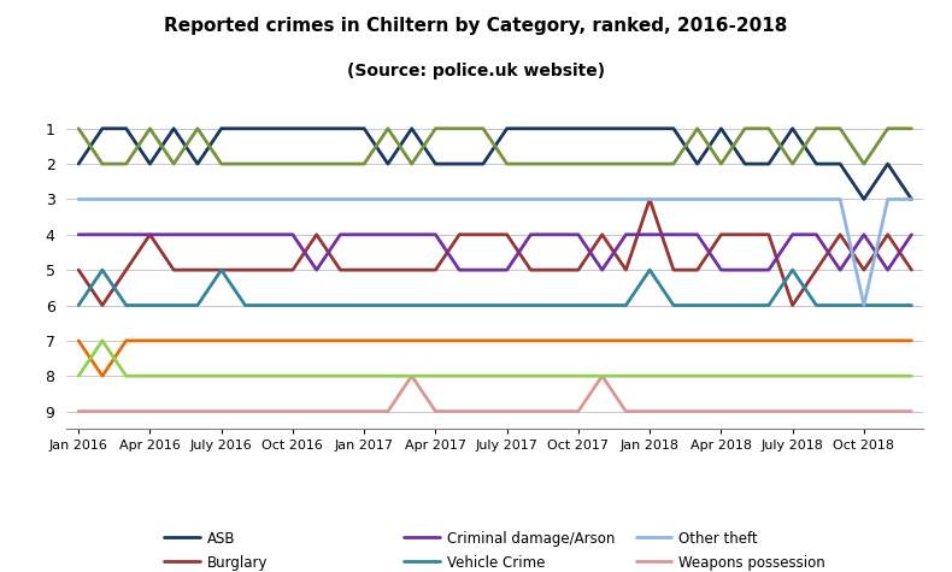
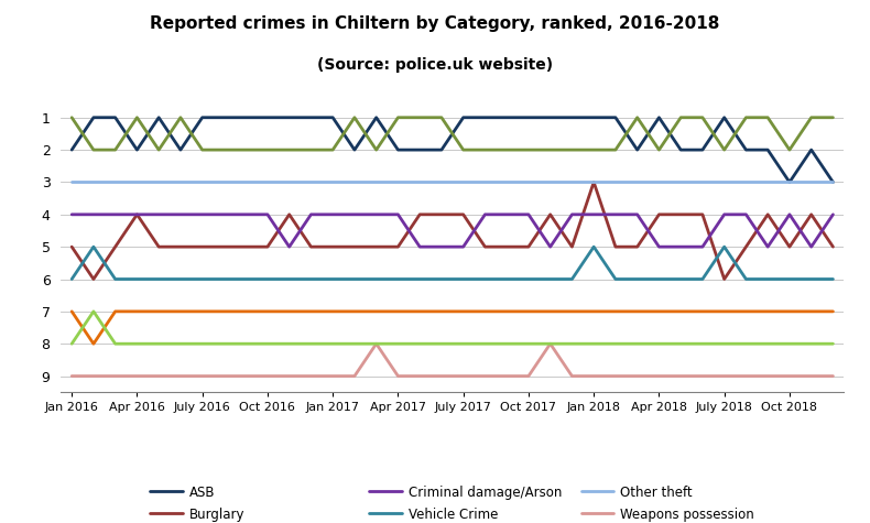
Vehicle Crime/July 2016: 5 -> 6
Other theft/Oct 2018: 6 -> 3
